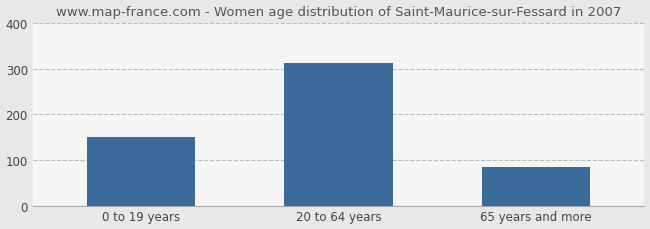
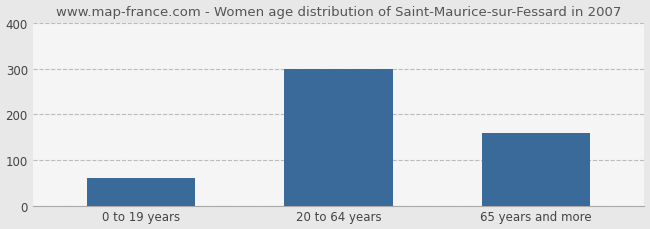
0 to 19 years: 150 -> 60
20 to 64 years: 312 -> 300
65 years and more: 85 -> 160
